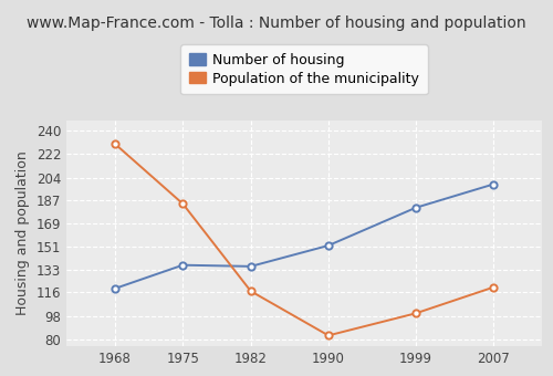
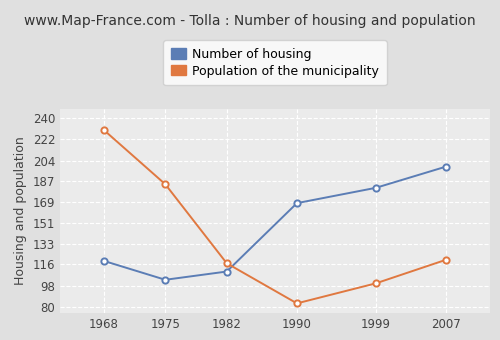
Number of housing/1975: 137 -> 103
Number of housing/1982: 136 -> 110
Number of housing/1990: 152 -> 168
